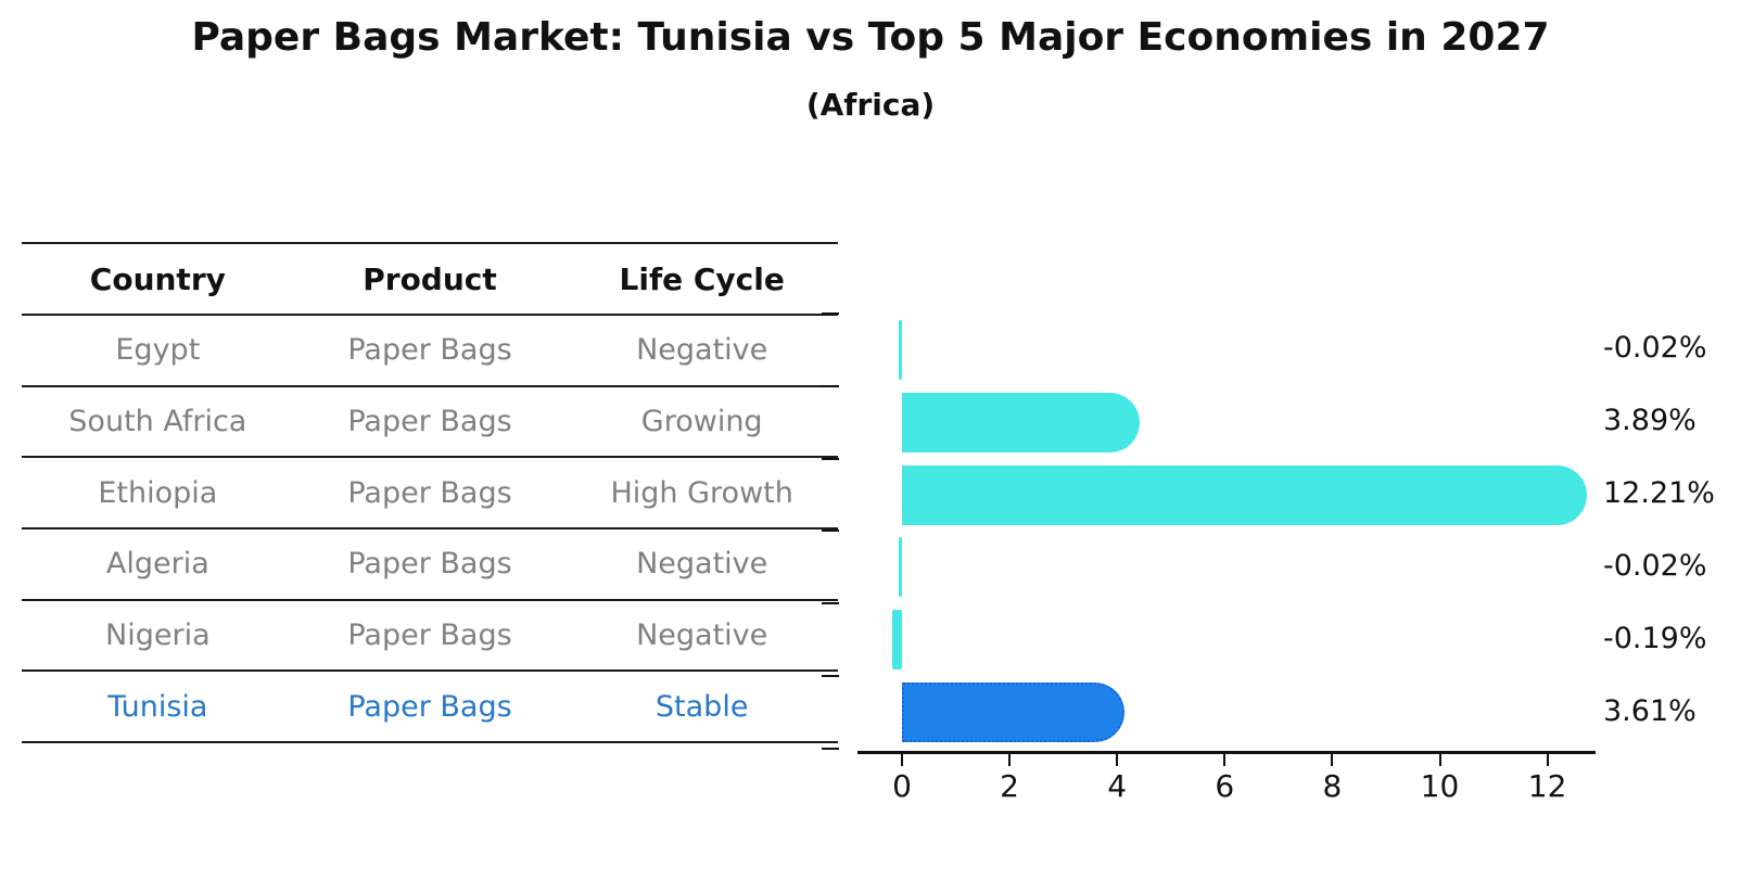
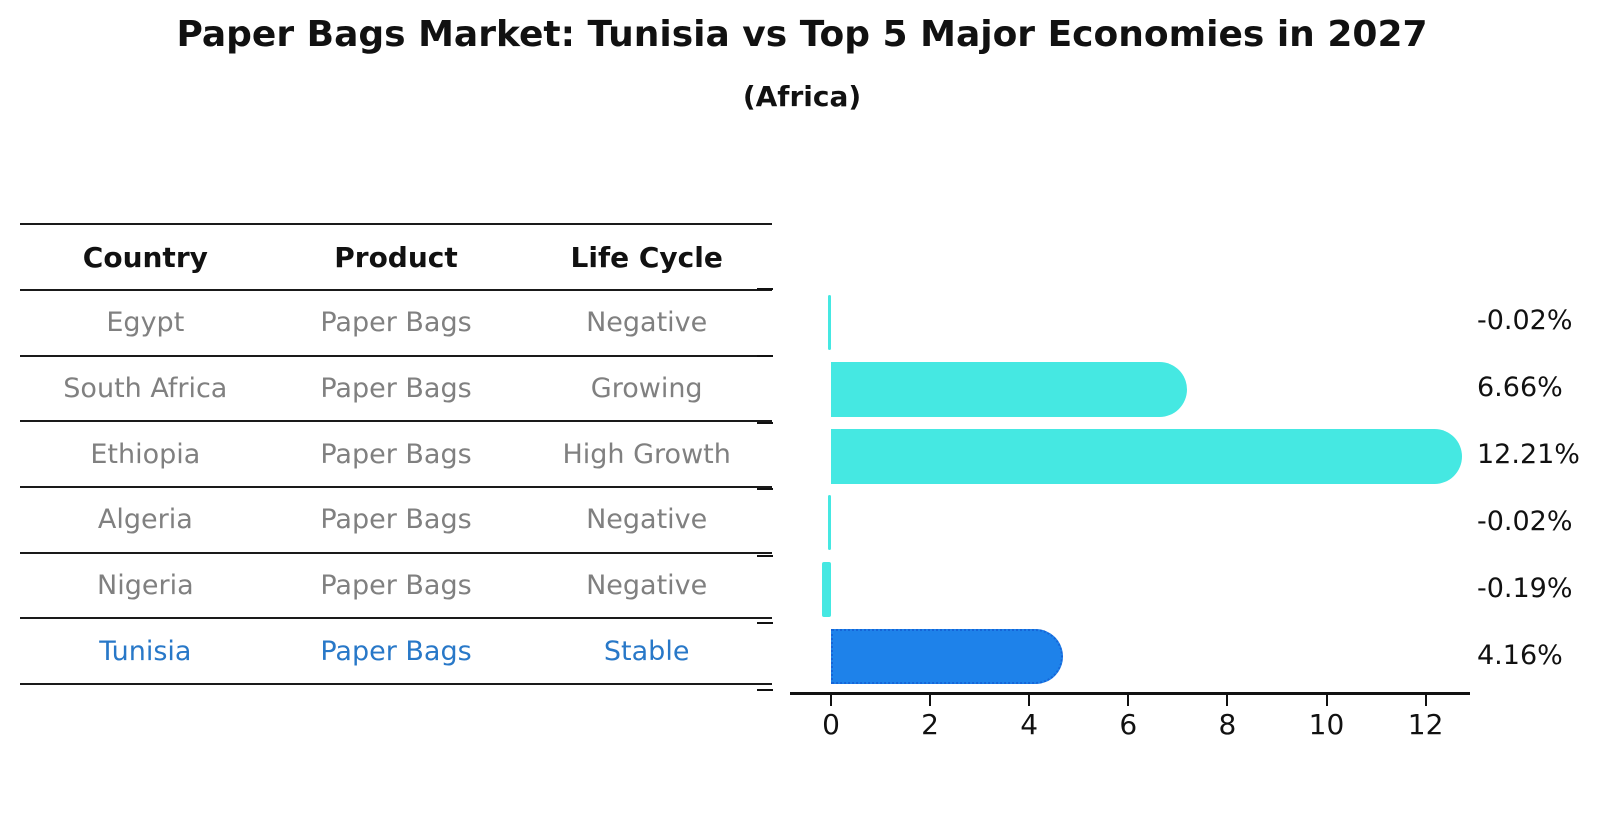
South Africa: 3.89% -> 6.66%
Tunisia: 3.61% -> 4.16%
